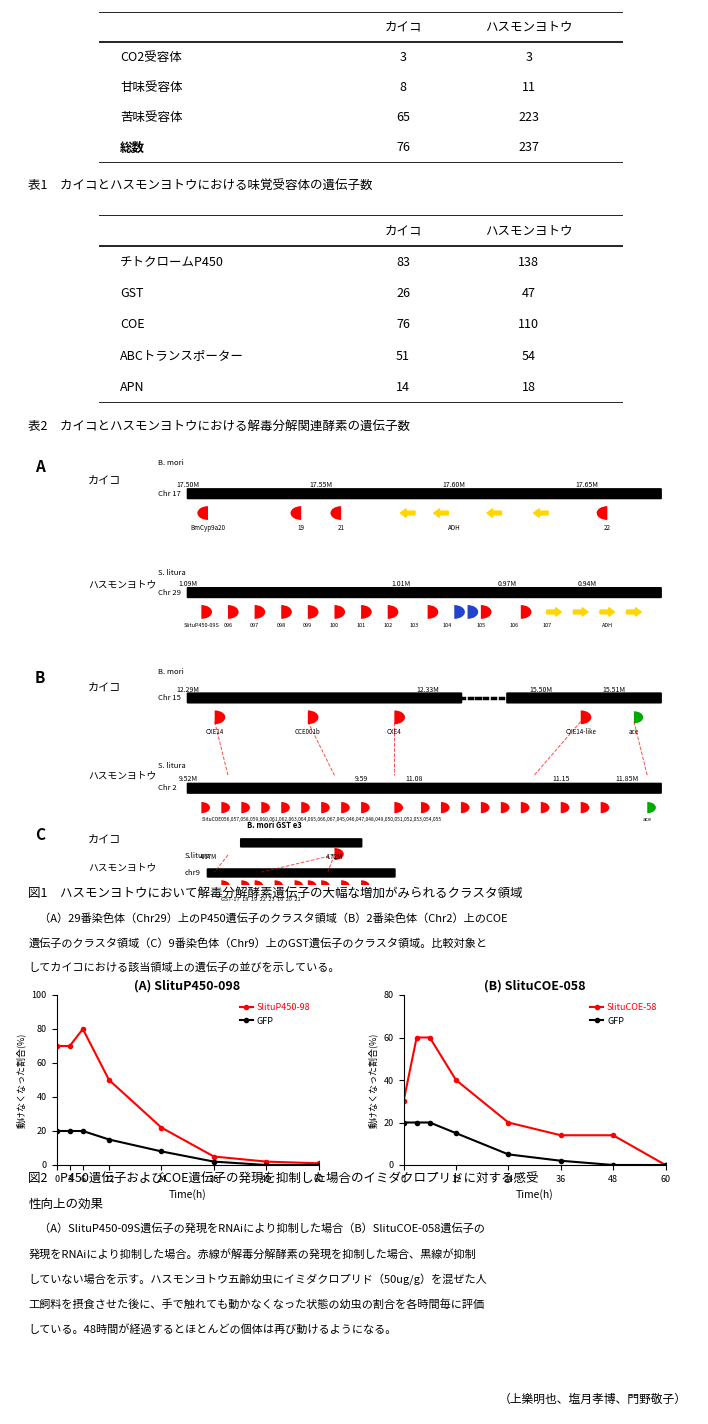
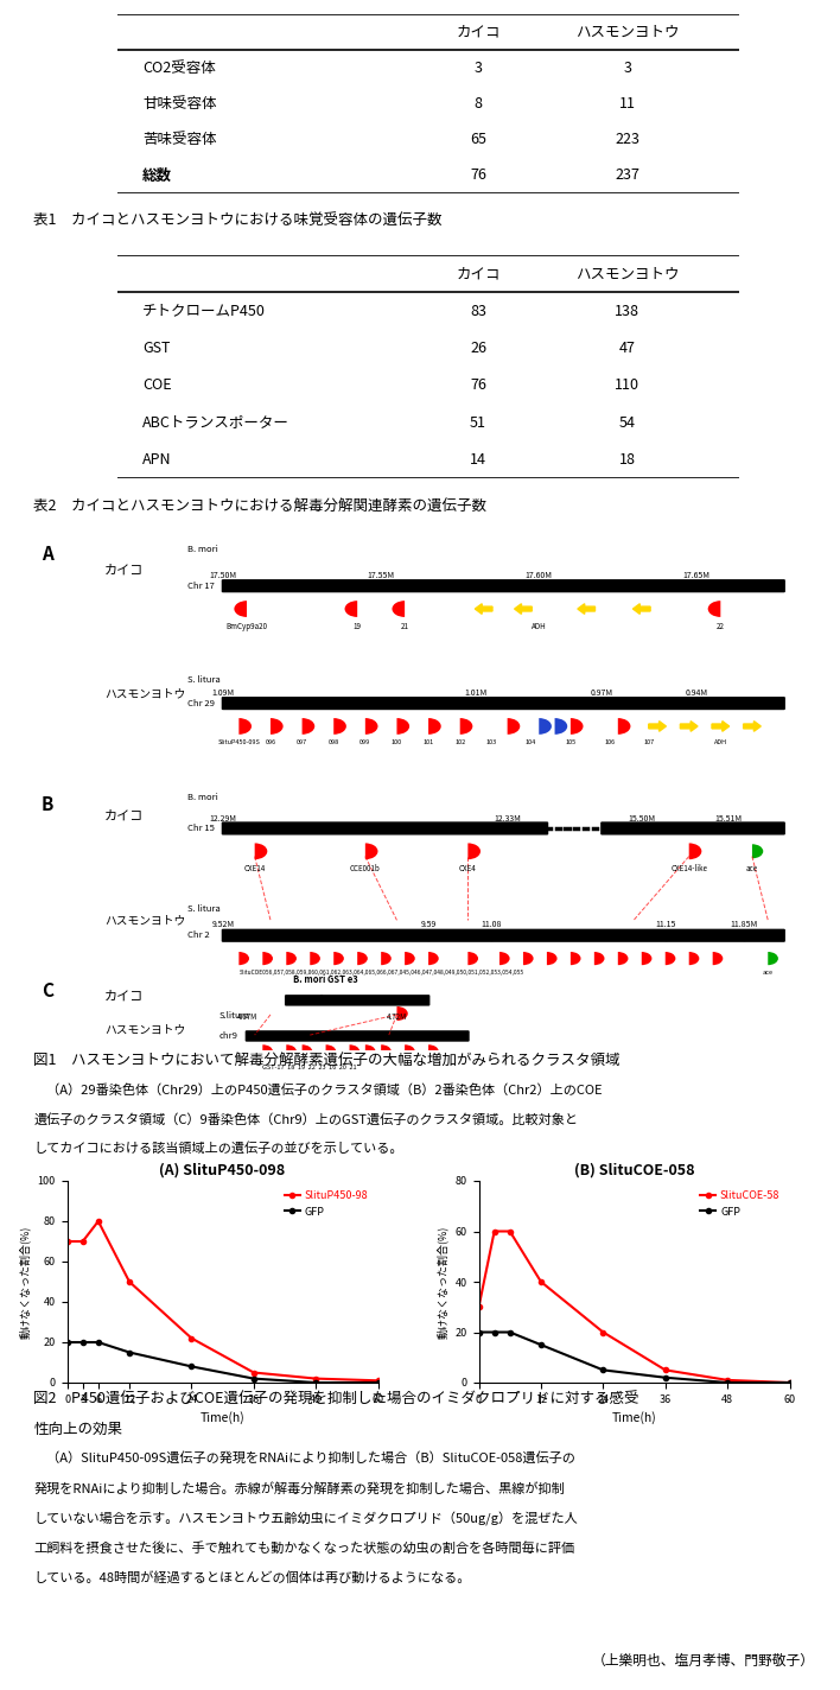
(B) SlituCOE-058/SlituCOE-58/36: 14 -> 5
(B) SlituCOE-058/SlituCOE-58/48: 14 -> 1
